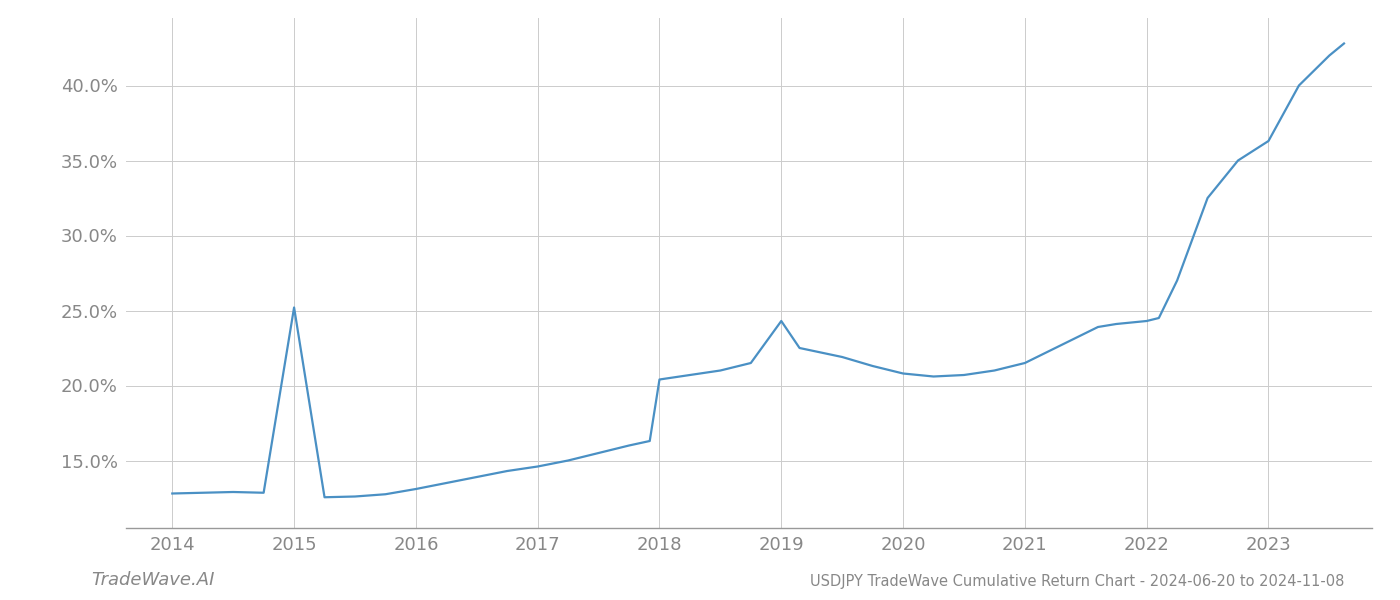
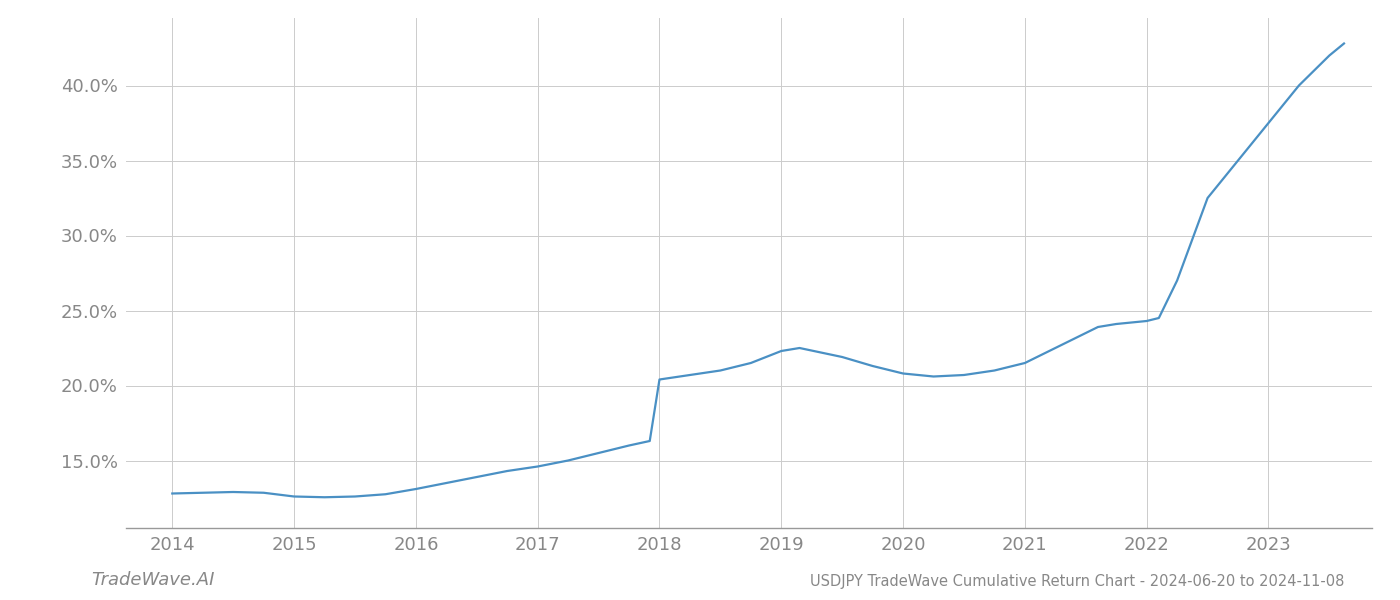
2015: 25.2% -> 12.6%
2019: 24.3% -> 22.3%
2023: 36.3% -> 37.5%
